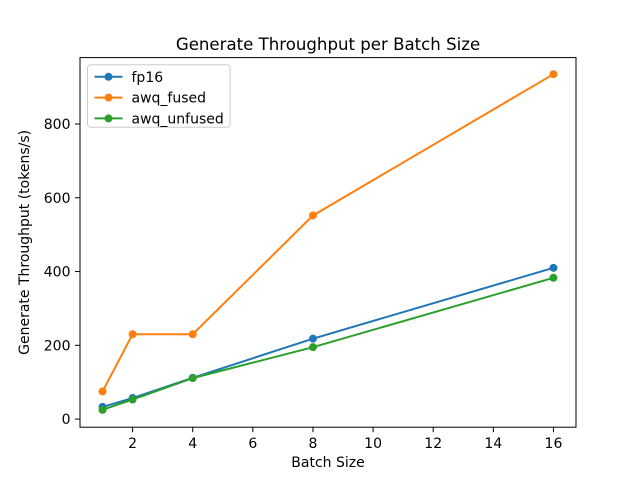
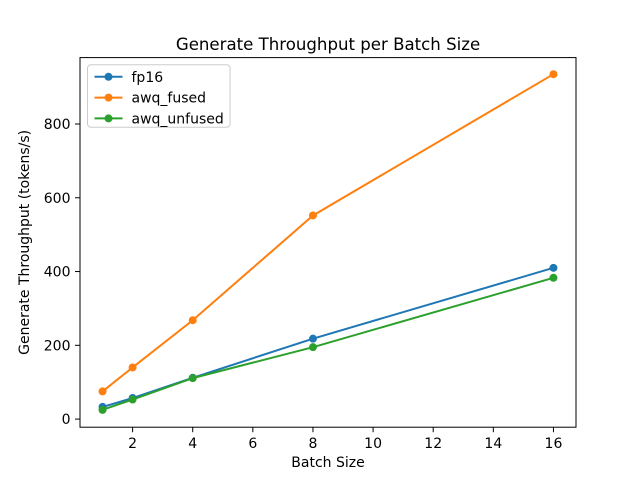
awq_fused/2: 230 -> 140
awq_fused/4: 230 -> 270
